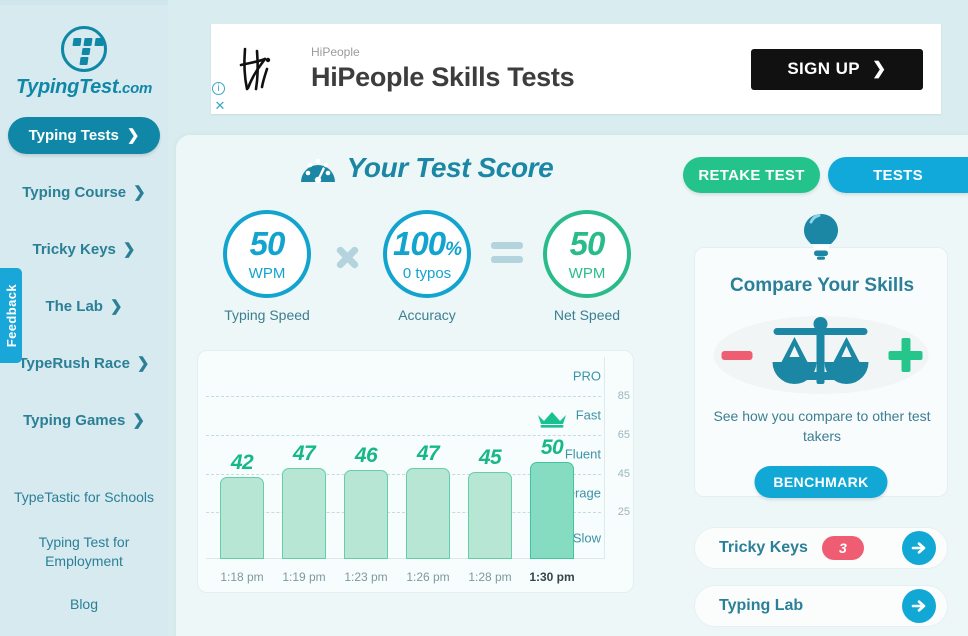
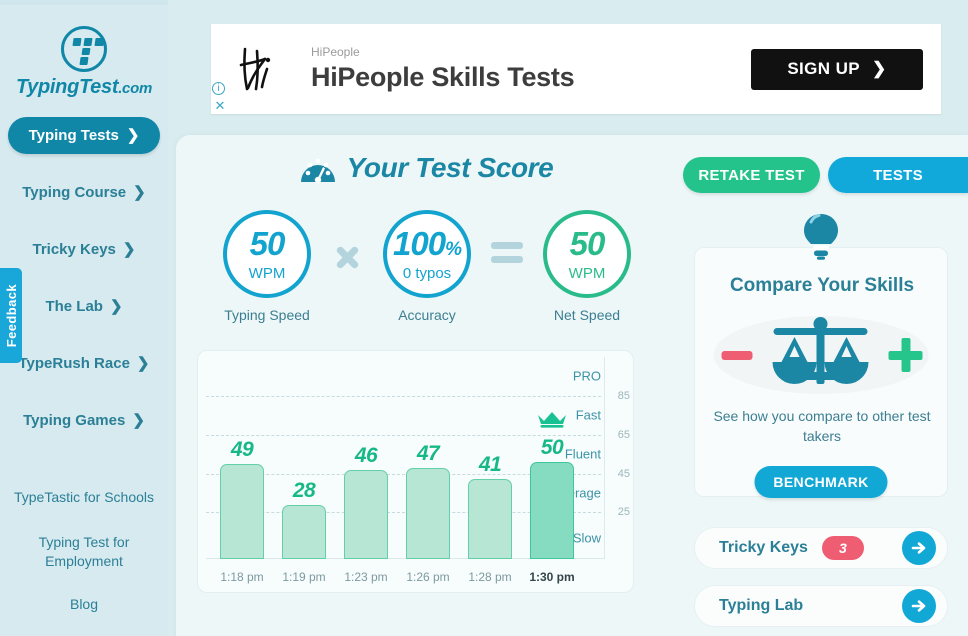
1:18 pm: 42 -> 49
1:19 pm: 47 -> 28
1:28 pm: 45 -> 41
